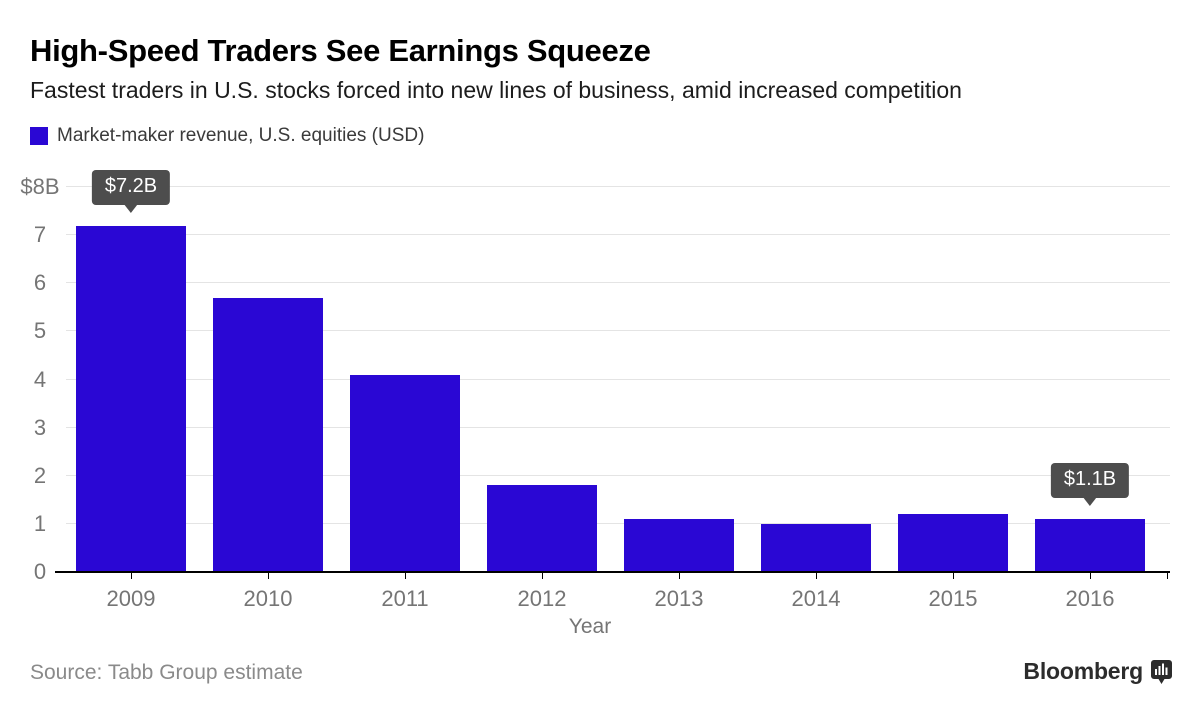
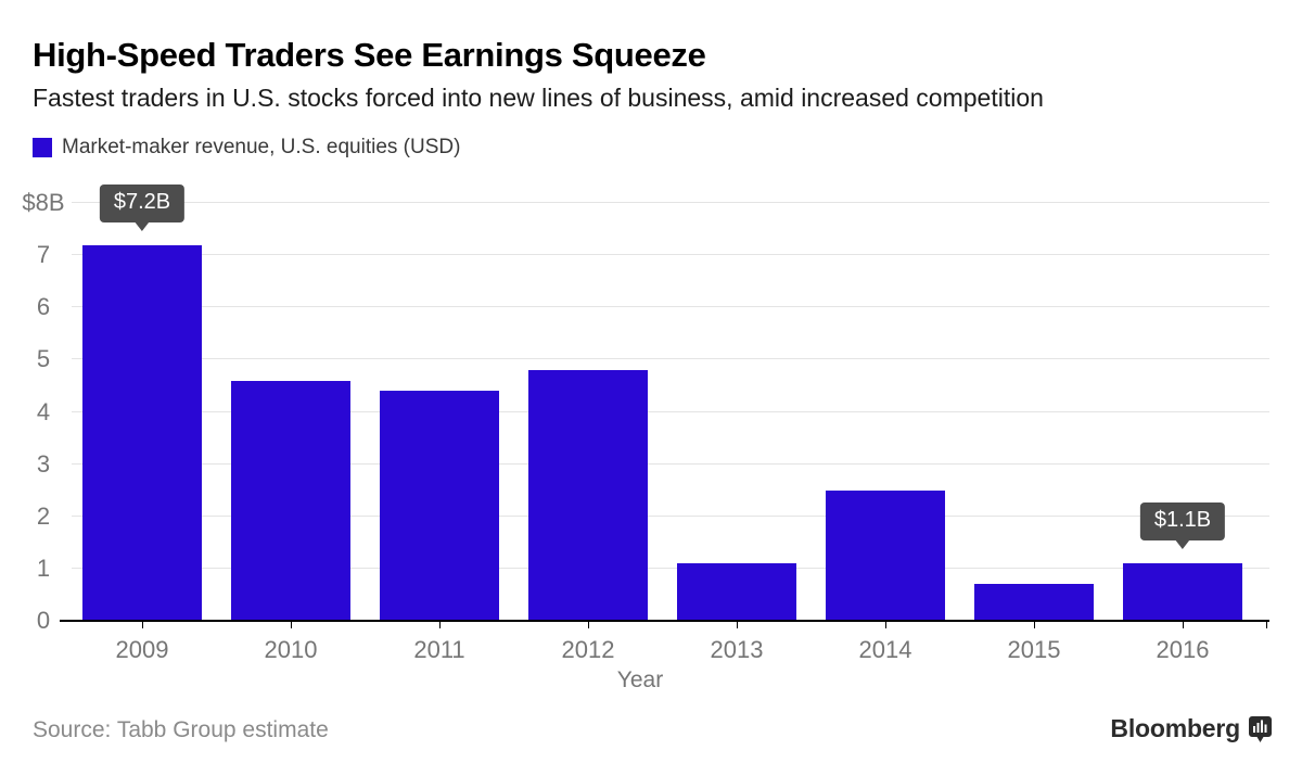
2010: 5.7 -> 4.6
2011: 4.1 -> 4.4
2012: 1.8 -> 4.8
2014: 1.0 -> 2.5
2015: 1.2 -> 0.7
